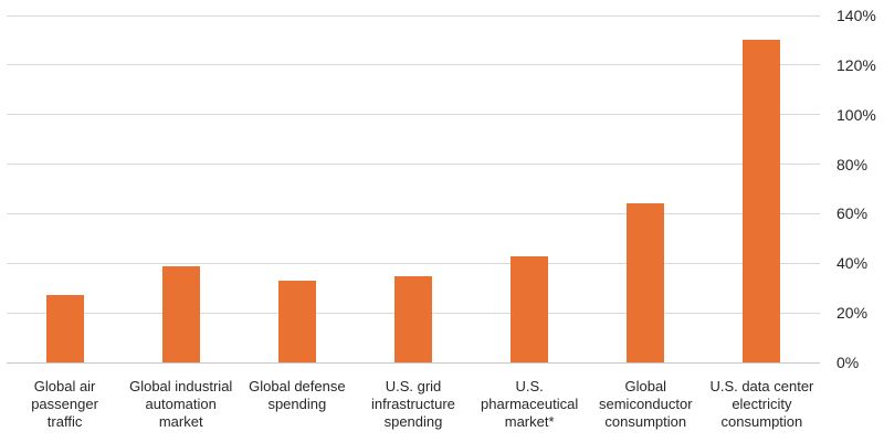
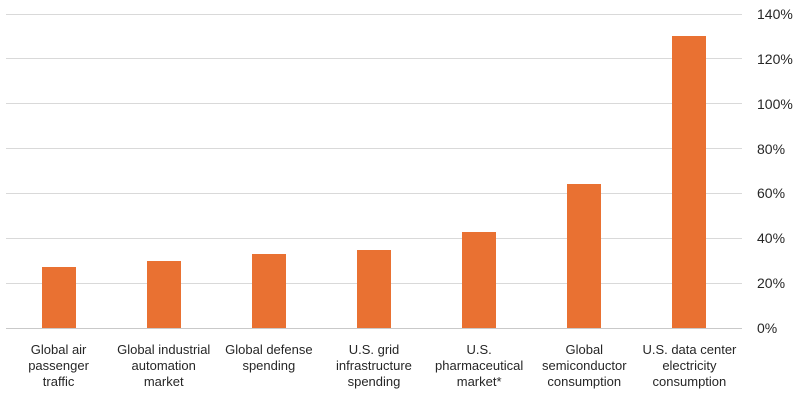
Global industrial automation market: 39% -> 30%
